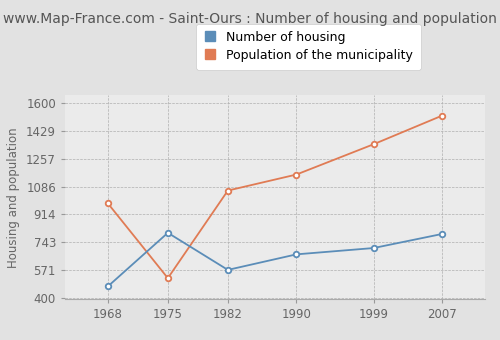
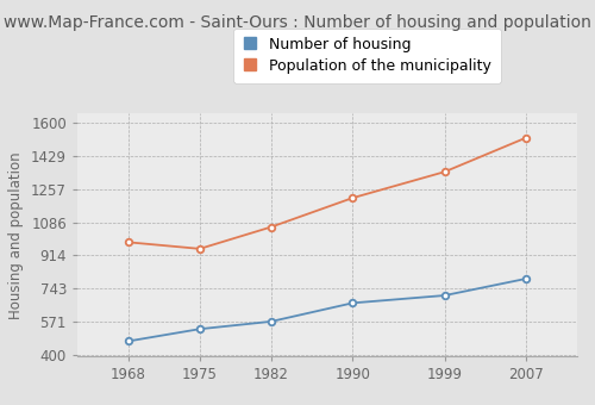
Number of housing/1975: 800 -> 530
Population of the municipality/1975: 520 -> 950
Population of the municipality/1990: 1160 -> 1210
